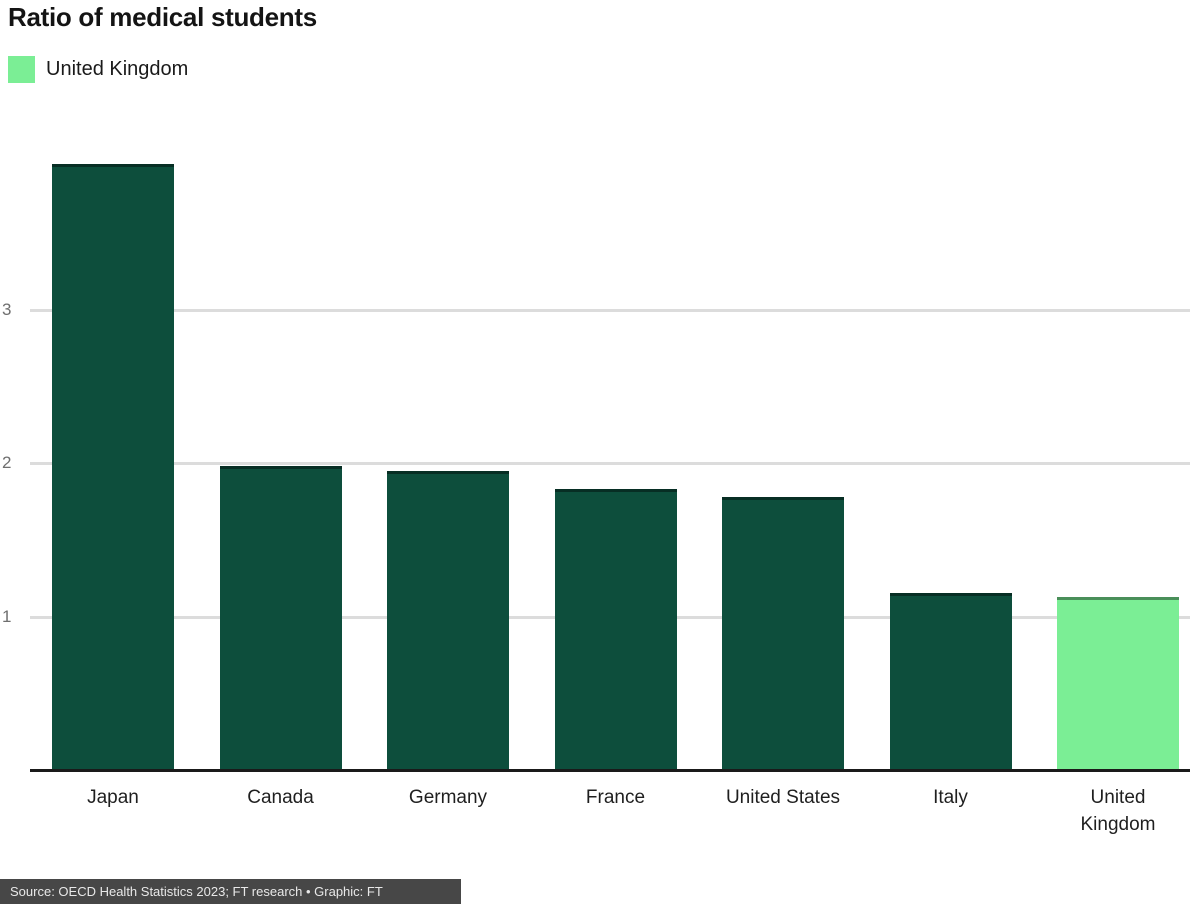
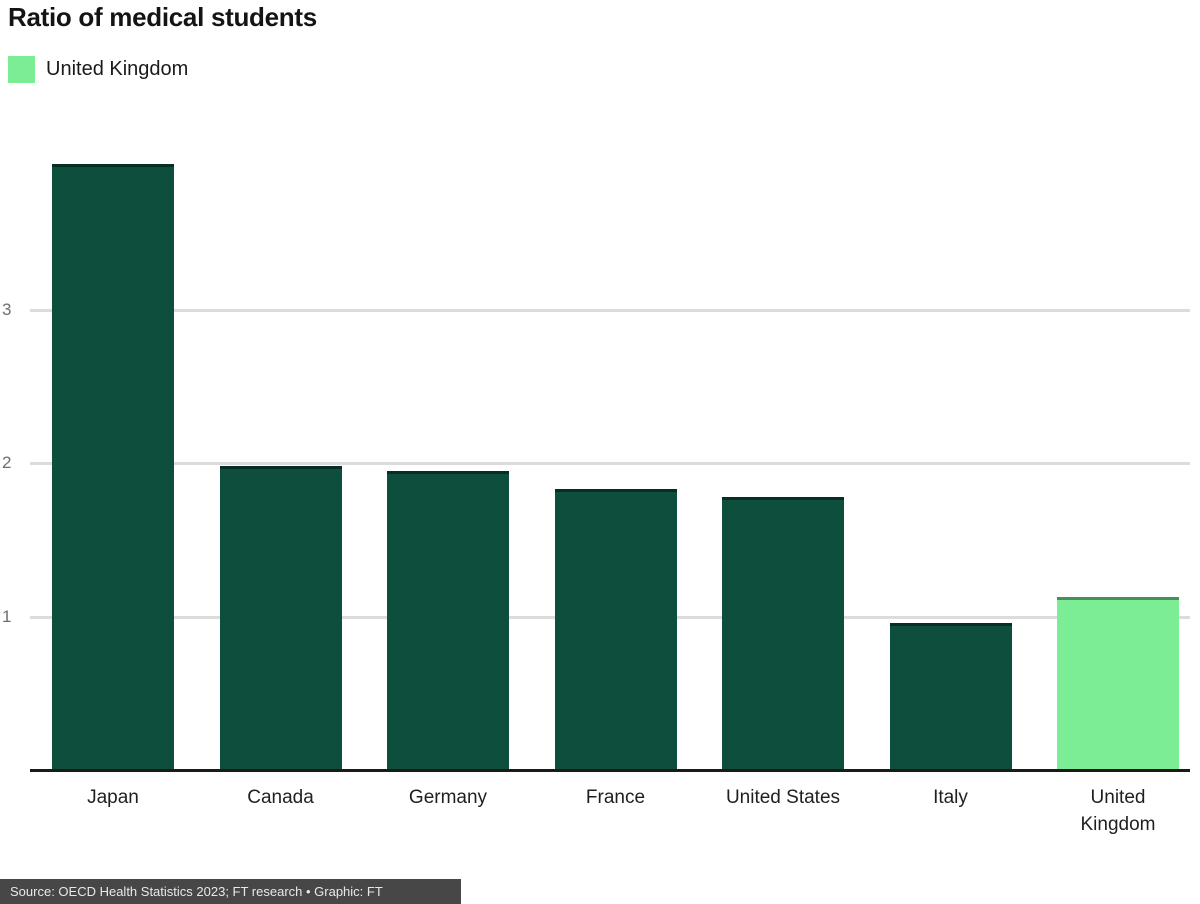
Italy: 1.15 -> 0.96
